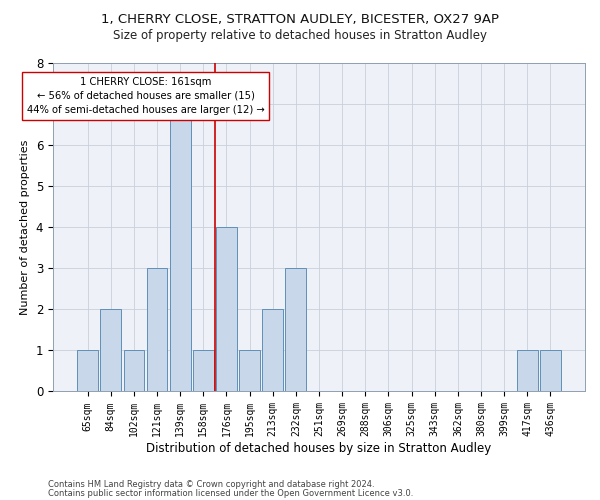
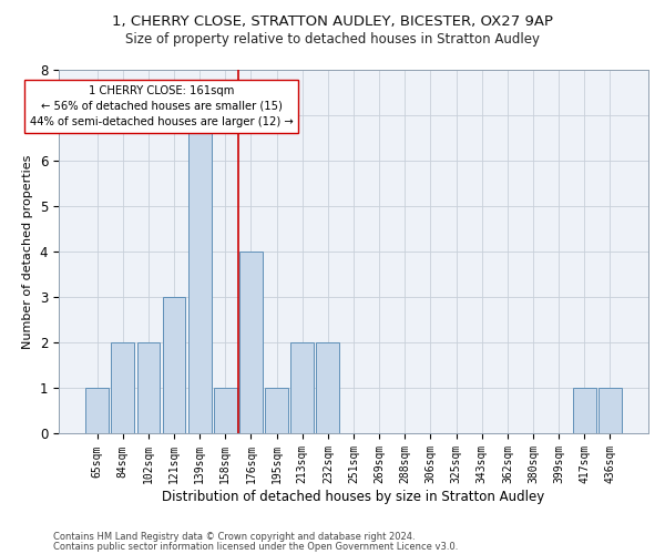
102sqm: 1 -> 2
232sqm: 3 -> 2
